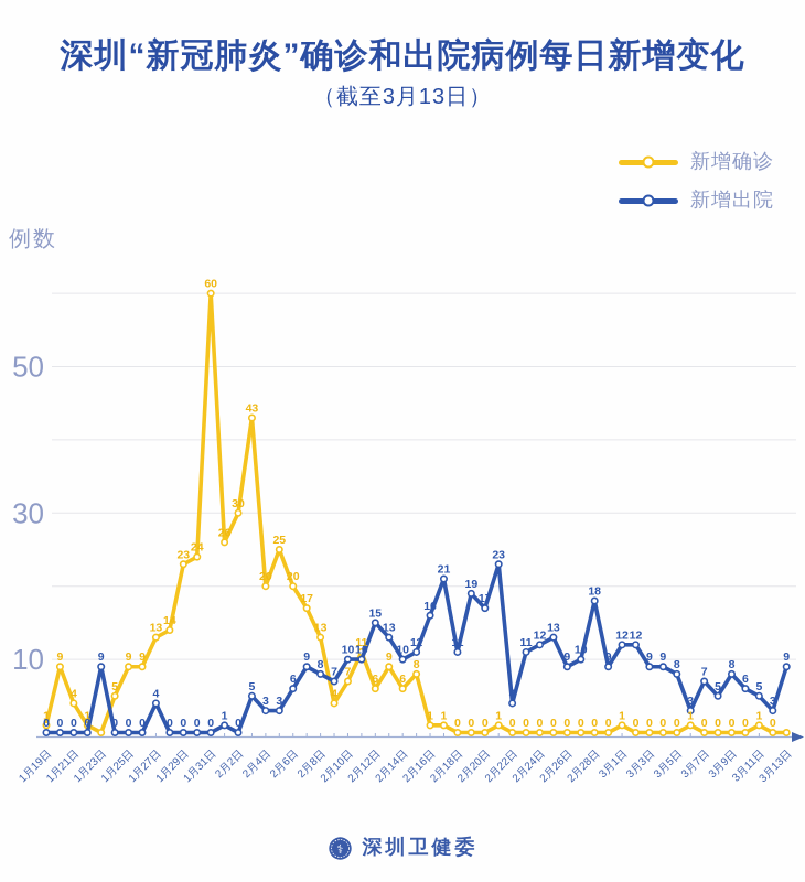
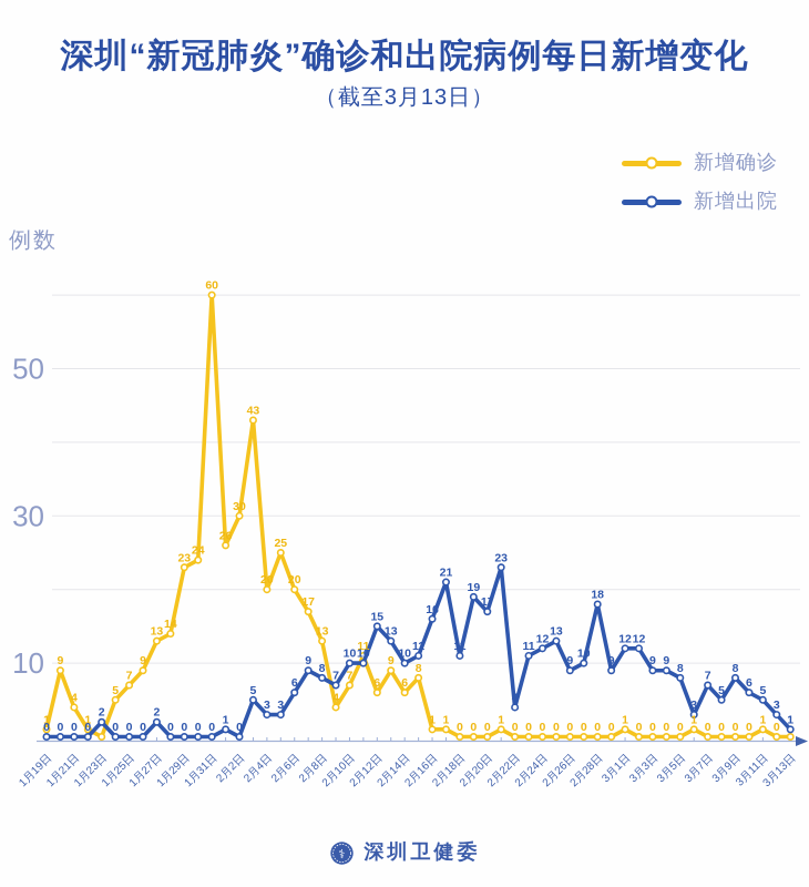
新增出院/1月23日: 9 -> 2
新增确诊/1月25日: 9 -> 7
新增出院/1月27日: 4 -> 2
新增出院/3月13日: 9 -> 1
